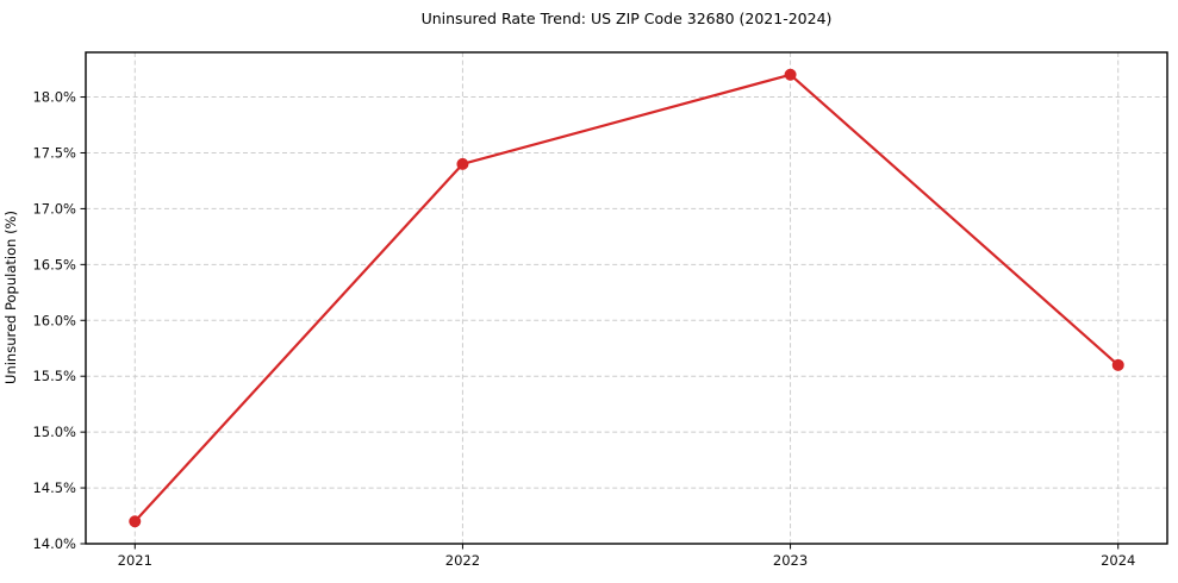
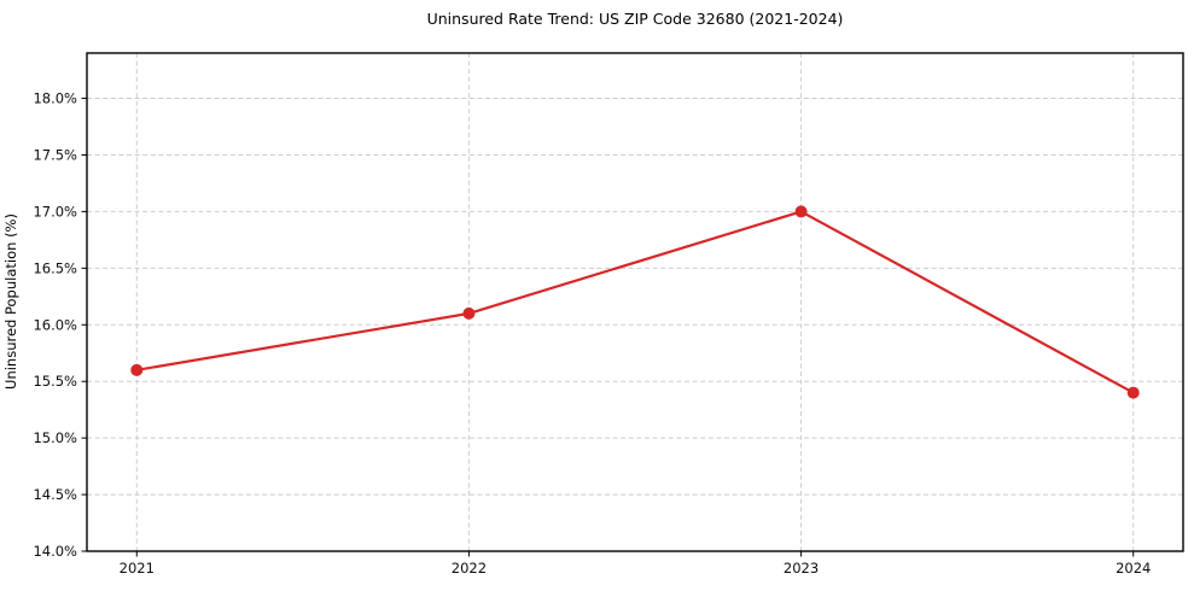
2021: 14.2% -> 15.6%
2022: 17.4% -> 16.1%
2023: 18.2% -> 17.0%
2024: 15.6% -> 15.4%
